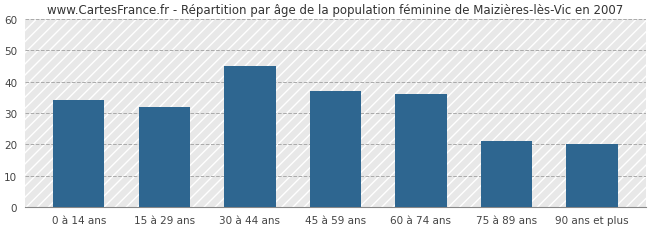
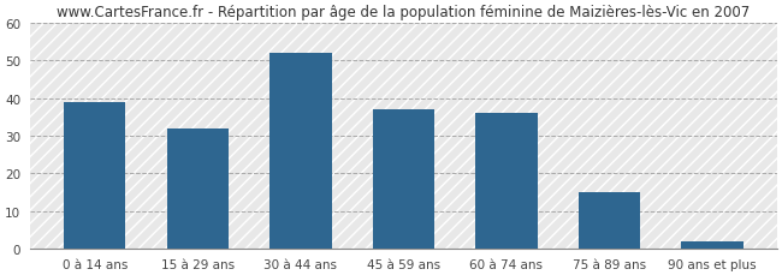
0 à 14 ans: 34 -> 39
30 à 44 ans: 45 -> 52
75 à 89 ans: 21 -> 15
90 ans et plus: 20 -> 2
